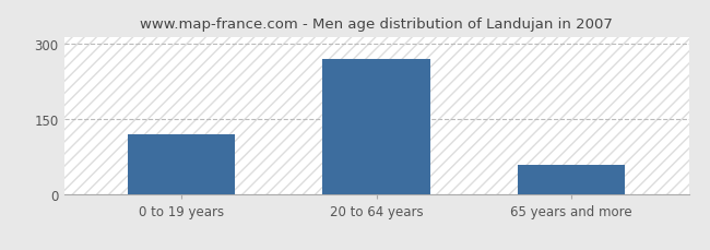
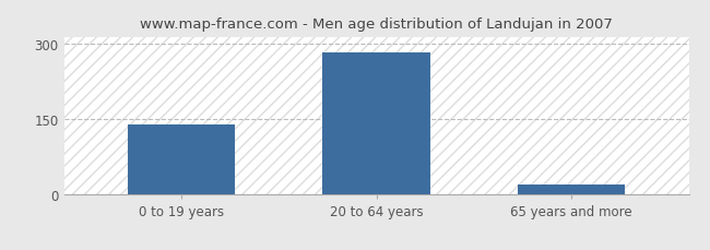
0 to 19 years: 120 -> 140
20 to 64 years: 270 -> 283
65 years and more: 60 -> 20
